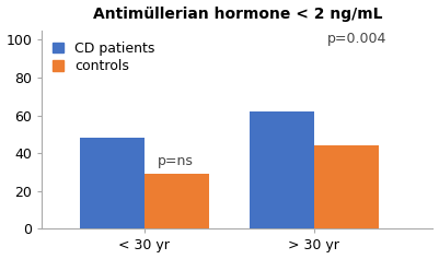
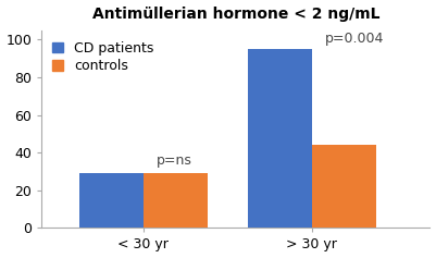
CD patients/< 30 yr: 48 -> 29
CD patients/> 30 yr: 62 -> 95
